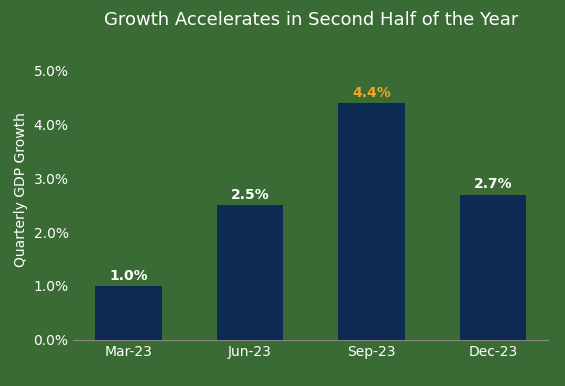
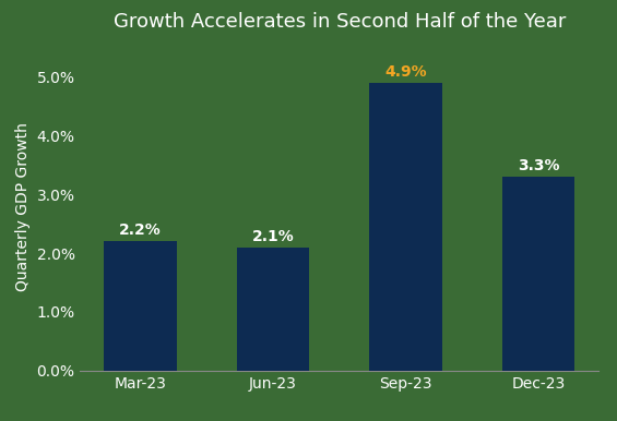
Mar-23: 1.0% -> 2.2%
Jun-23: 2.5% -> 2.1%
Sep-23: 4.4% -> 4.9%
Dec-23: 2.7% -> 3.3%
